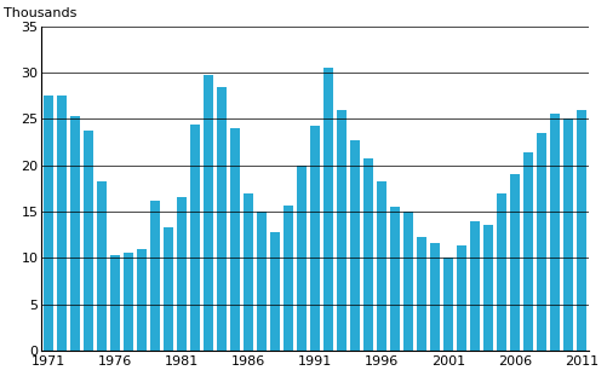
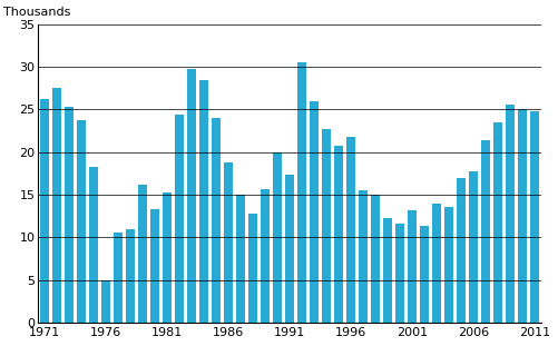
1971: 27.5 -> 26.2
1976: 10.3 -> 5.0
1981: 16.6 -> 15.2
1986: 17.0 -> 18.8
1991: 24.2 -> 17.4
1996: 18.2 -> 21.8
2001: 10.0 -> 13.2
2006: 19.0 -> 17.8
2011: 26.0 -> 24.8
